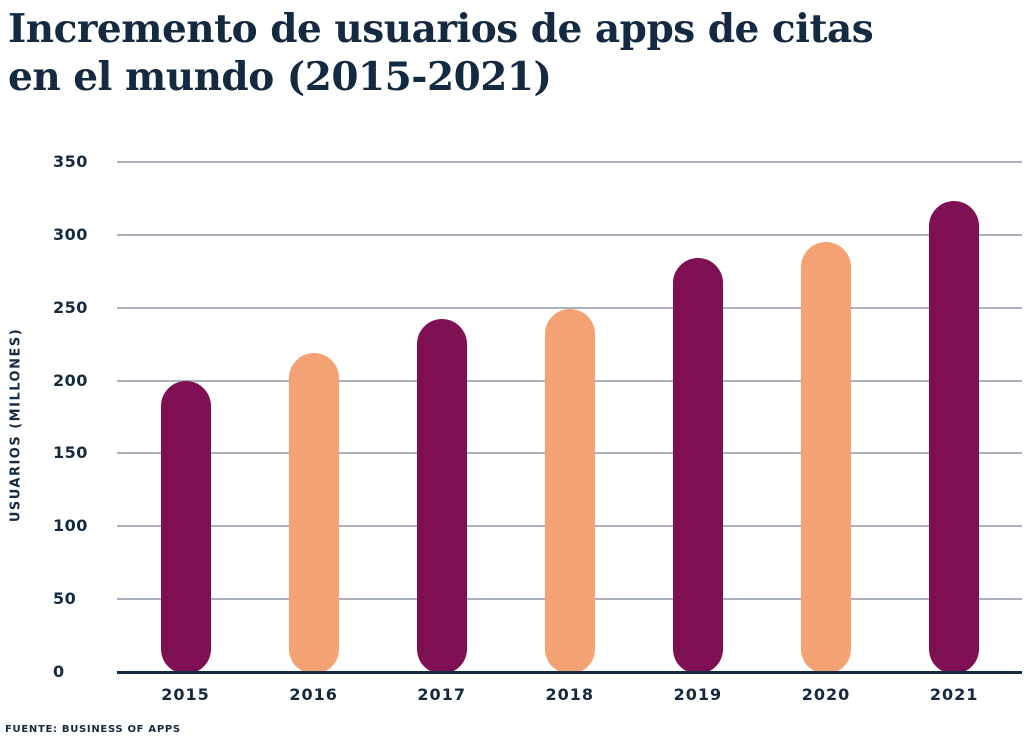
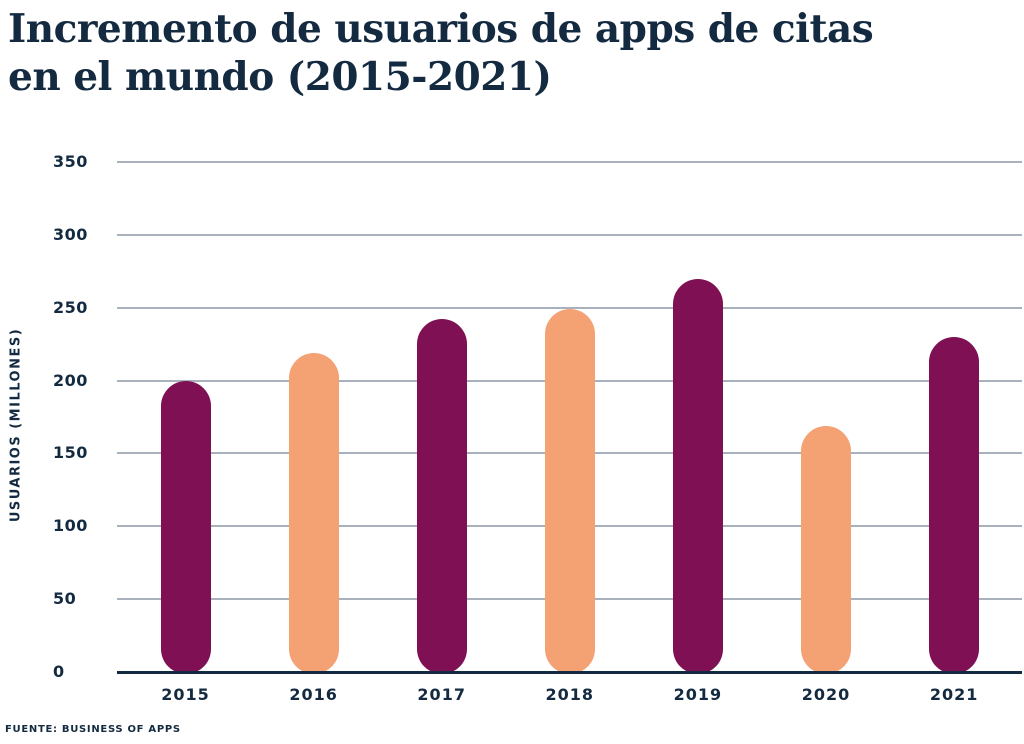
2019: 284 -> 270
2020: 295 -> 169
2021: 323 -> 230
